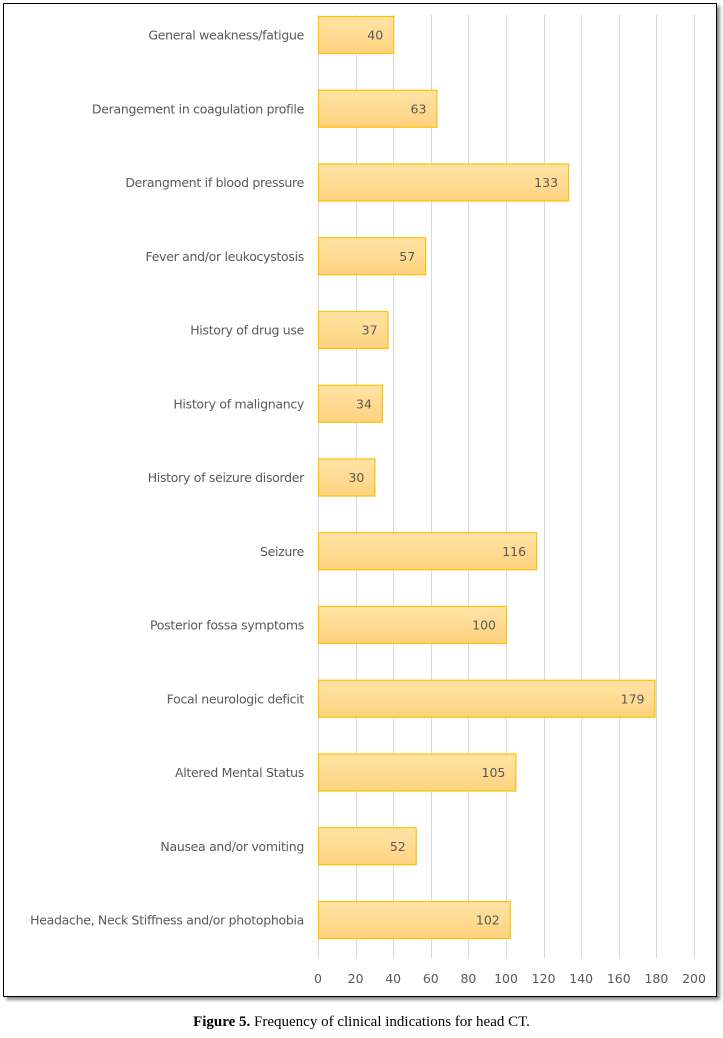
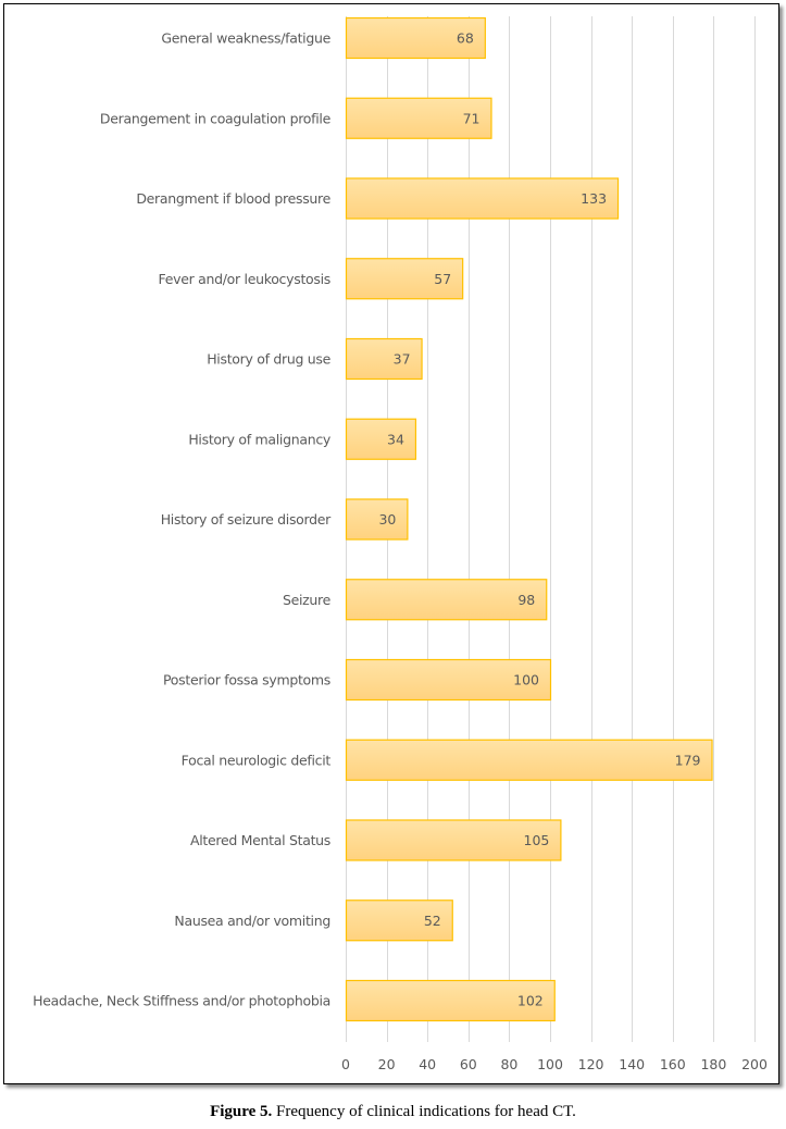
General weakness/fatigue: 40 -> 68
Derangement in coagulation profile: 63 -> 71
Seizure: 116 -> 98
